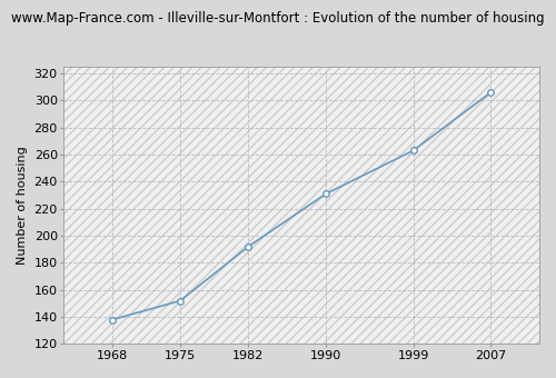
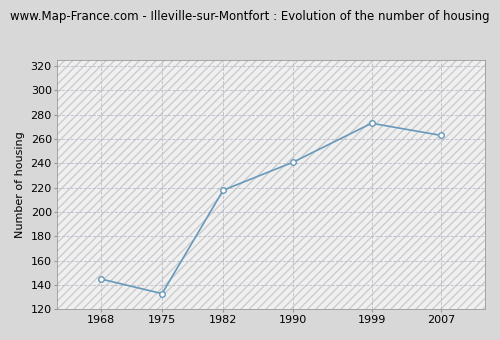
1968: 138 -> 145
1975: 152 -> 133
1982: 192 -> 218
1990: 231 -> 241
1999: 263 -> 273
2007: 306 -> 263
